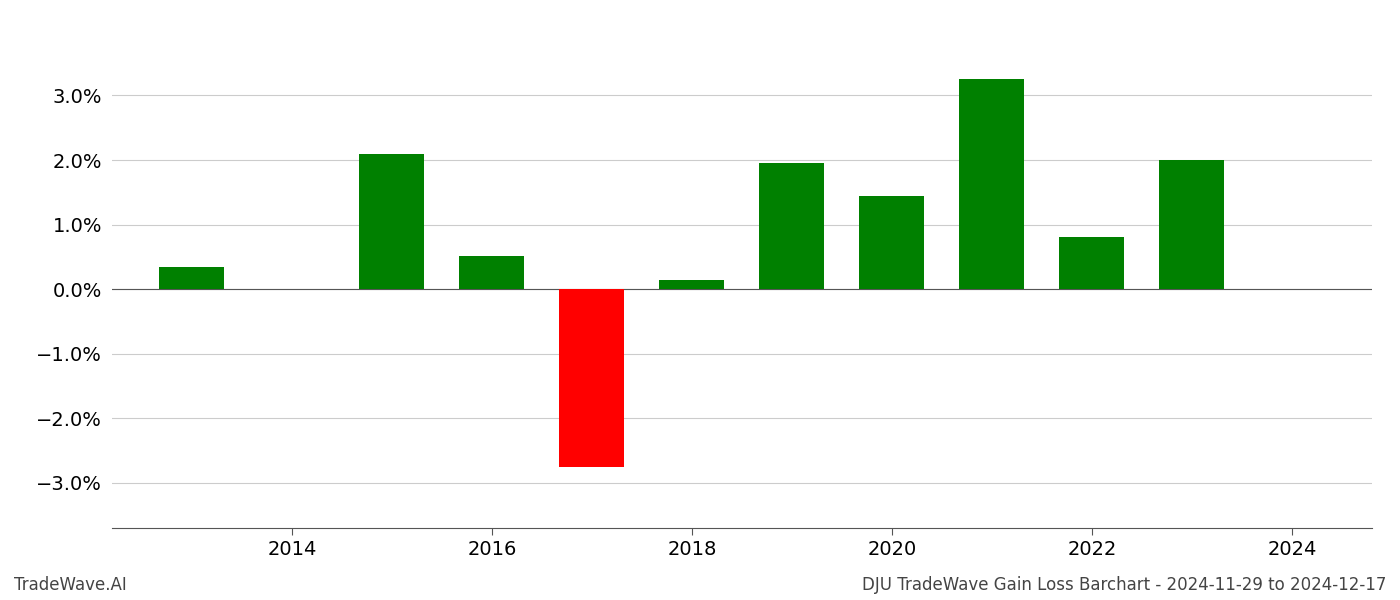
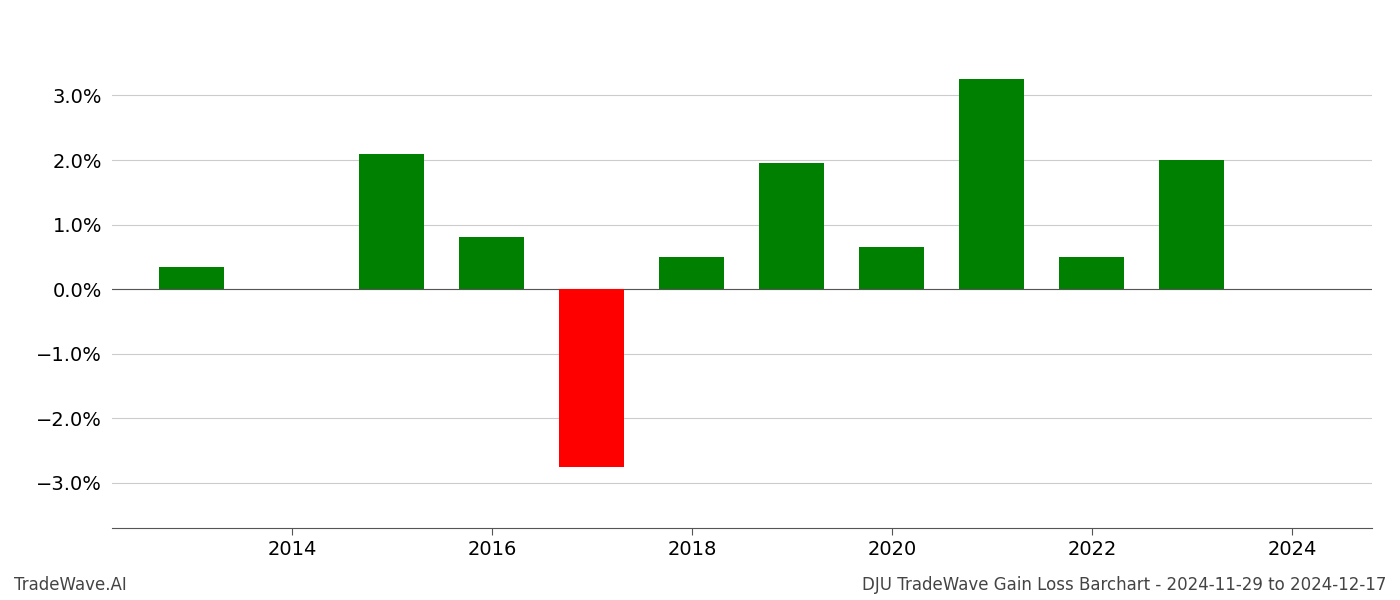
2016: 0.52% -> 0.80%
2018: 0.14% -> 0.50%
2020: 1.44% -> 0.65%
2022: 0.80% -> 0.50%
